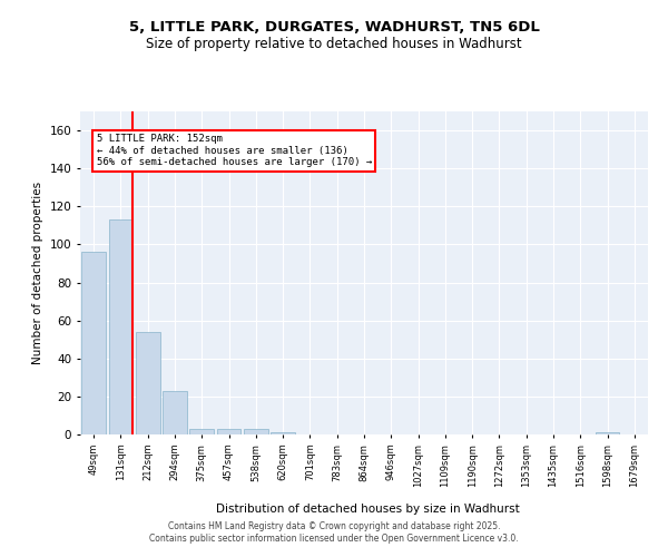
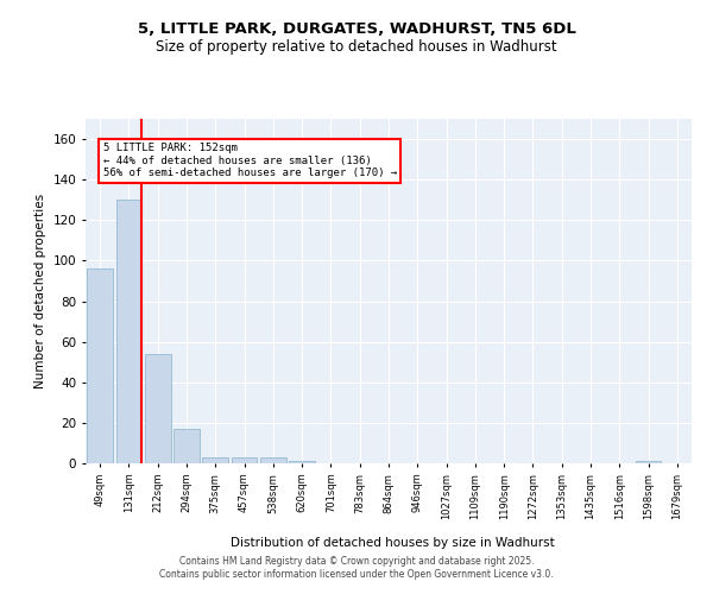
131sqm: 113 -> 130
294sqm: 23 -> 17
